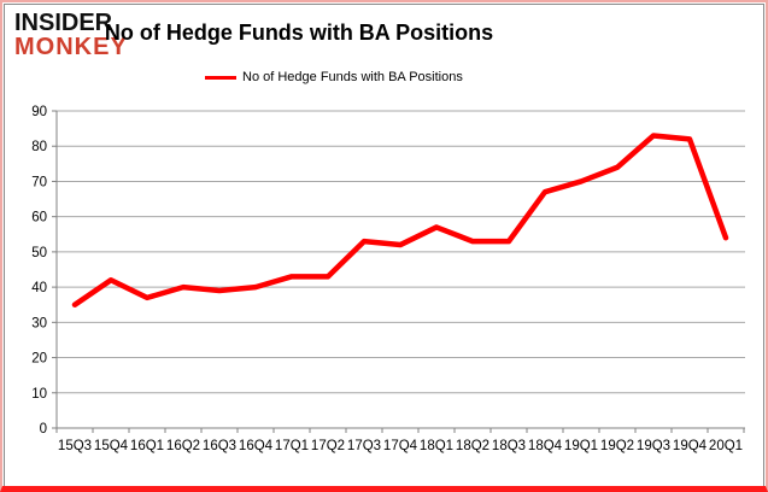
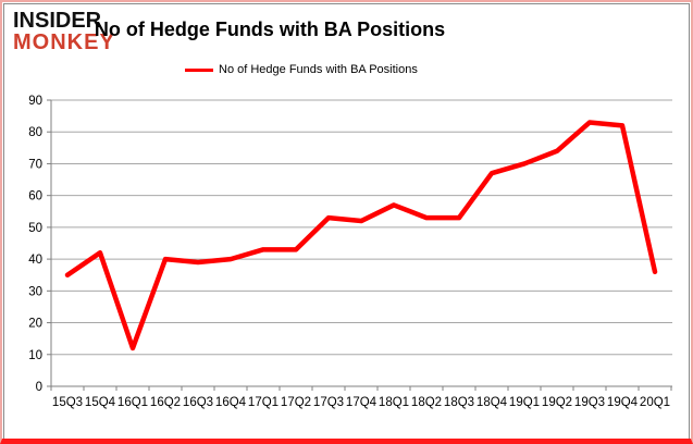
16Q1: 37 -> 12
20Q1: 54 -> 36
